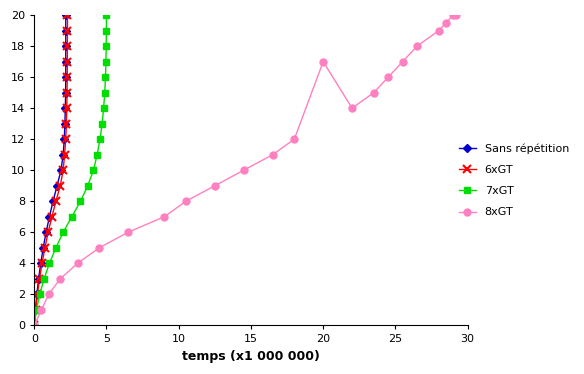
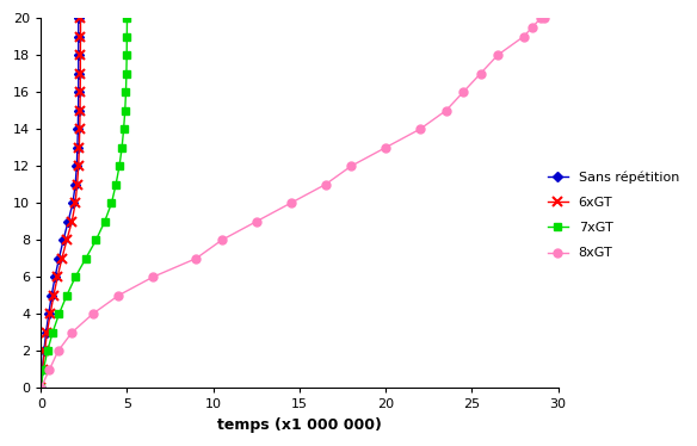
8xGT/20: 17.0 -> 13.0
